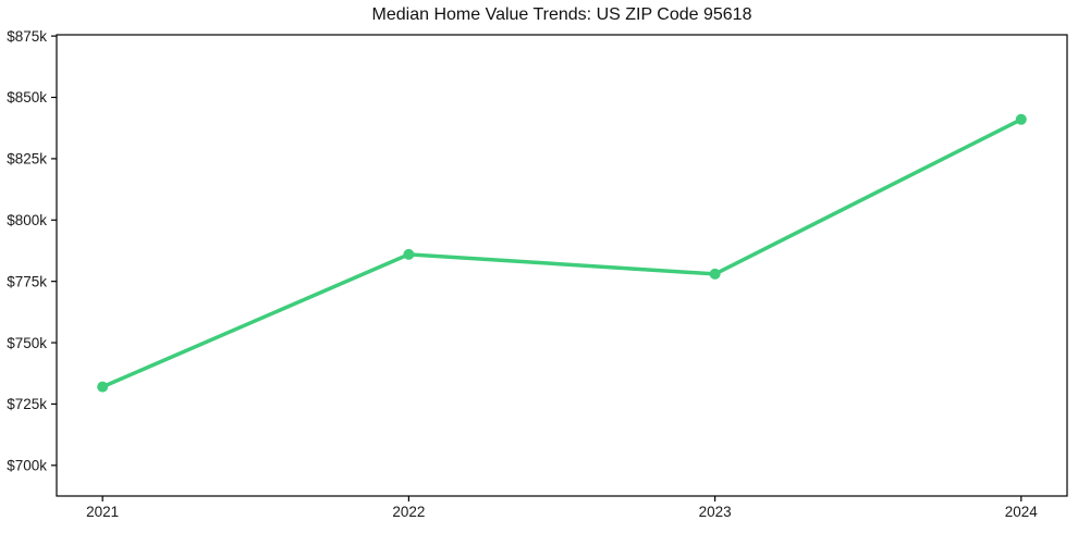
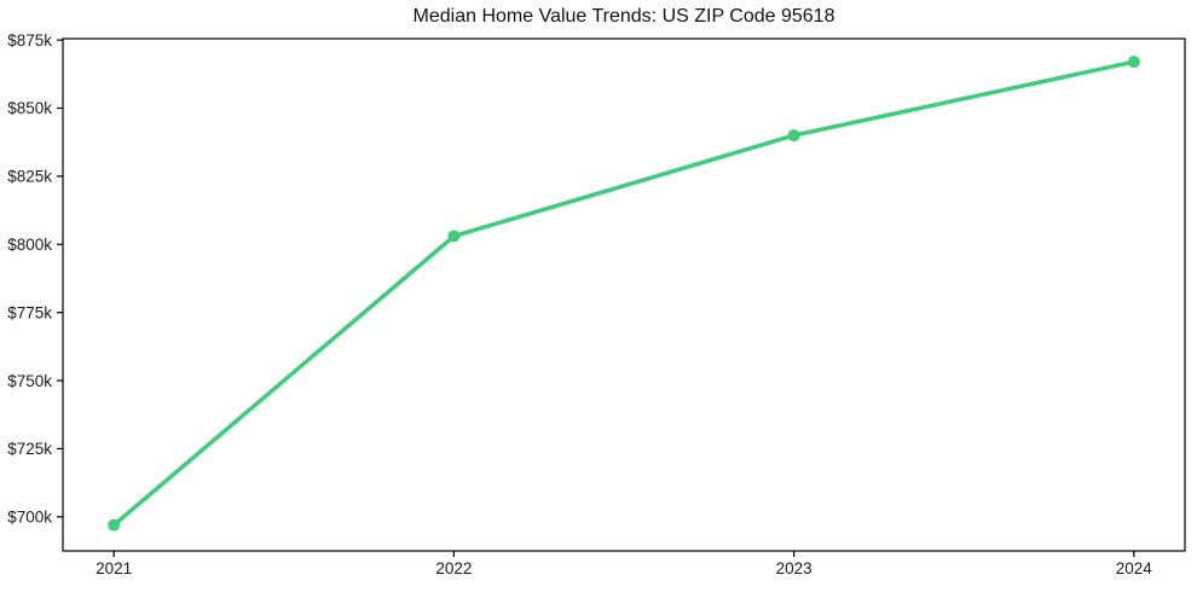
2021: $732k -> $697k
2022: $786k -> $803k
2023: $778k -> $840k
2024: $841k -> $867k
